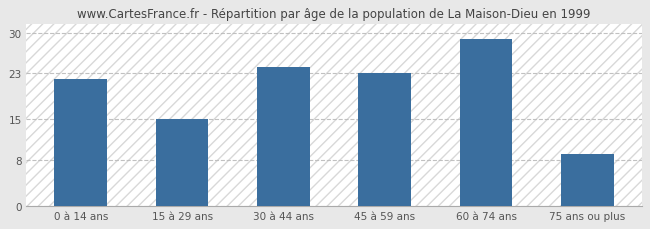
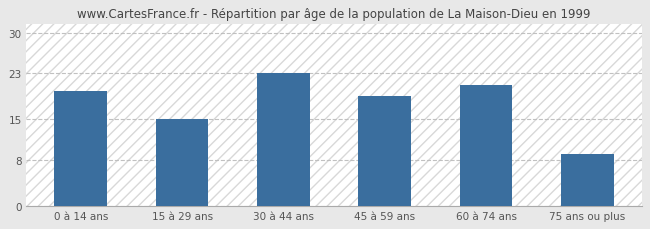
0 à 14 ans: 22 -> 20
30 à 44 ans: 24 -> 23
45 à 59 ans: 23 -> 19
60 à 74 ans: 29 -> 21
